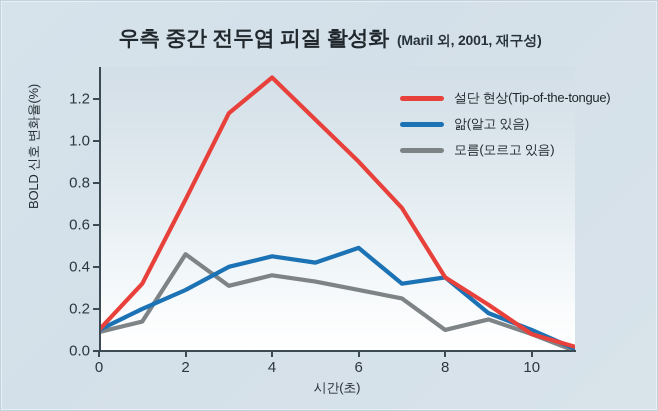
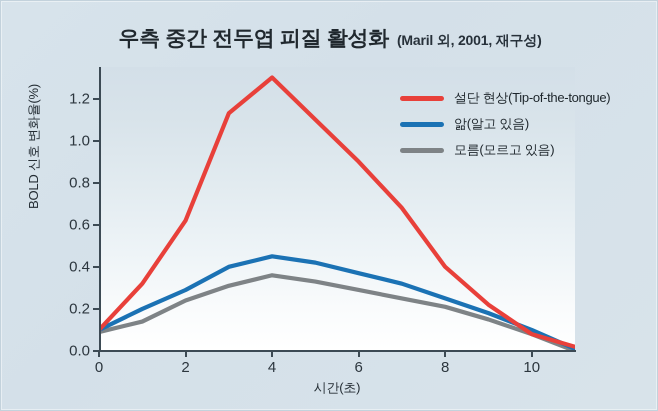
설단 현상(Tip-of-the-tongue)/2: 0.72 -> 0.62
모름(모르고 있음)/2: 0.46 -> 0.24
앎(알고 있음)/6: 0.49 -> 0.37
설단 현상(Tip-of-the-tongue)/8: 0.35 -> 0.40
앎(알고 있음)/8: 0.35 -> 0.25
모름(모르고 있음)/8: 0.10 -> 0.21
